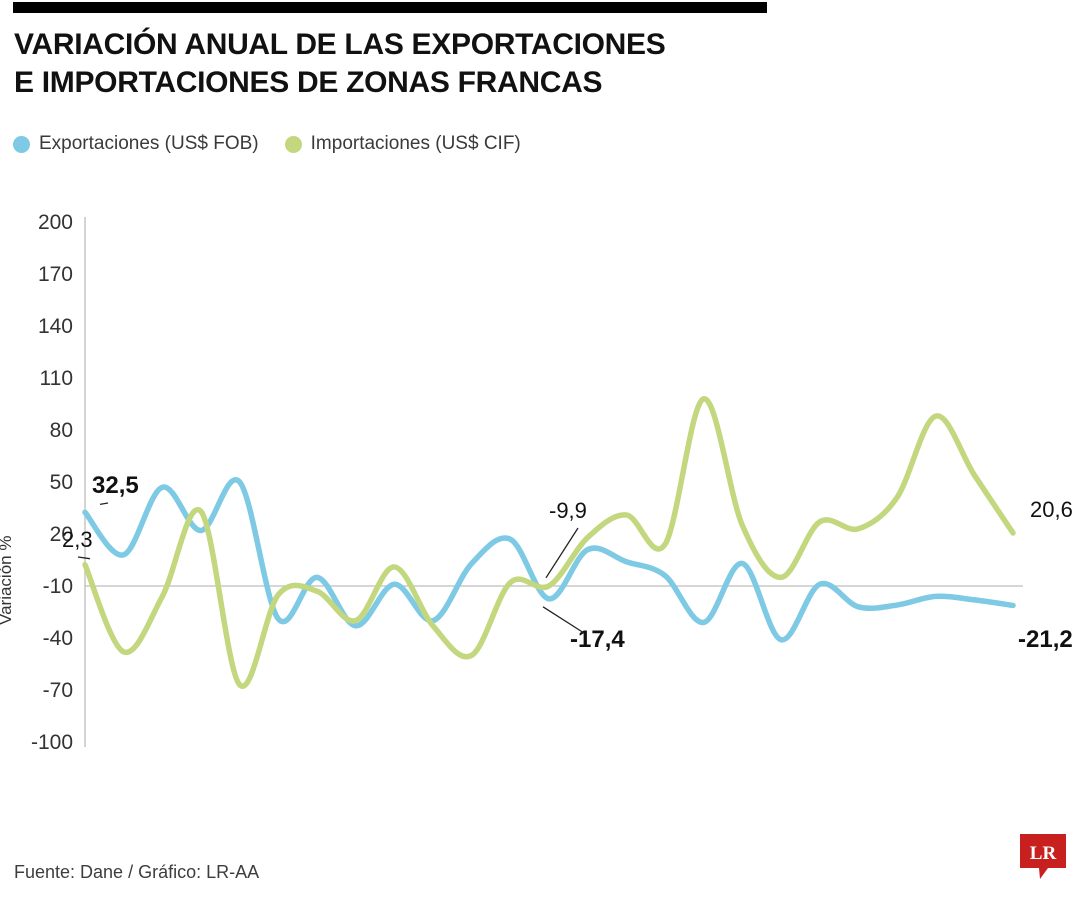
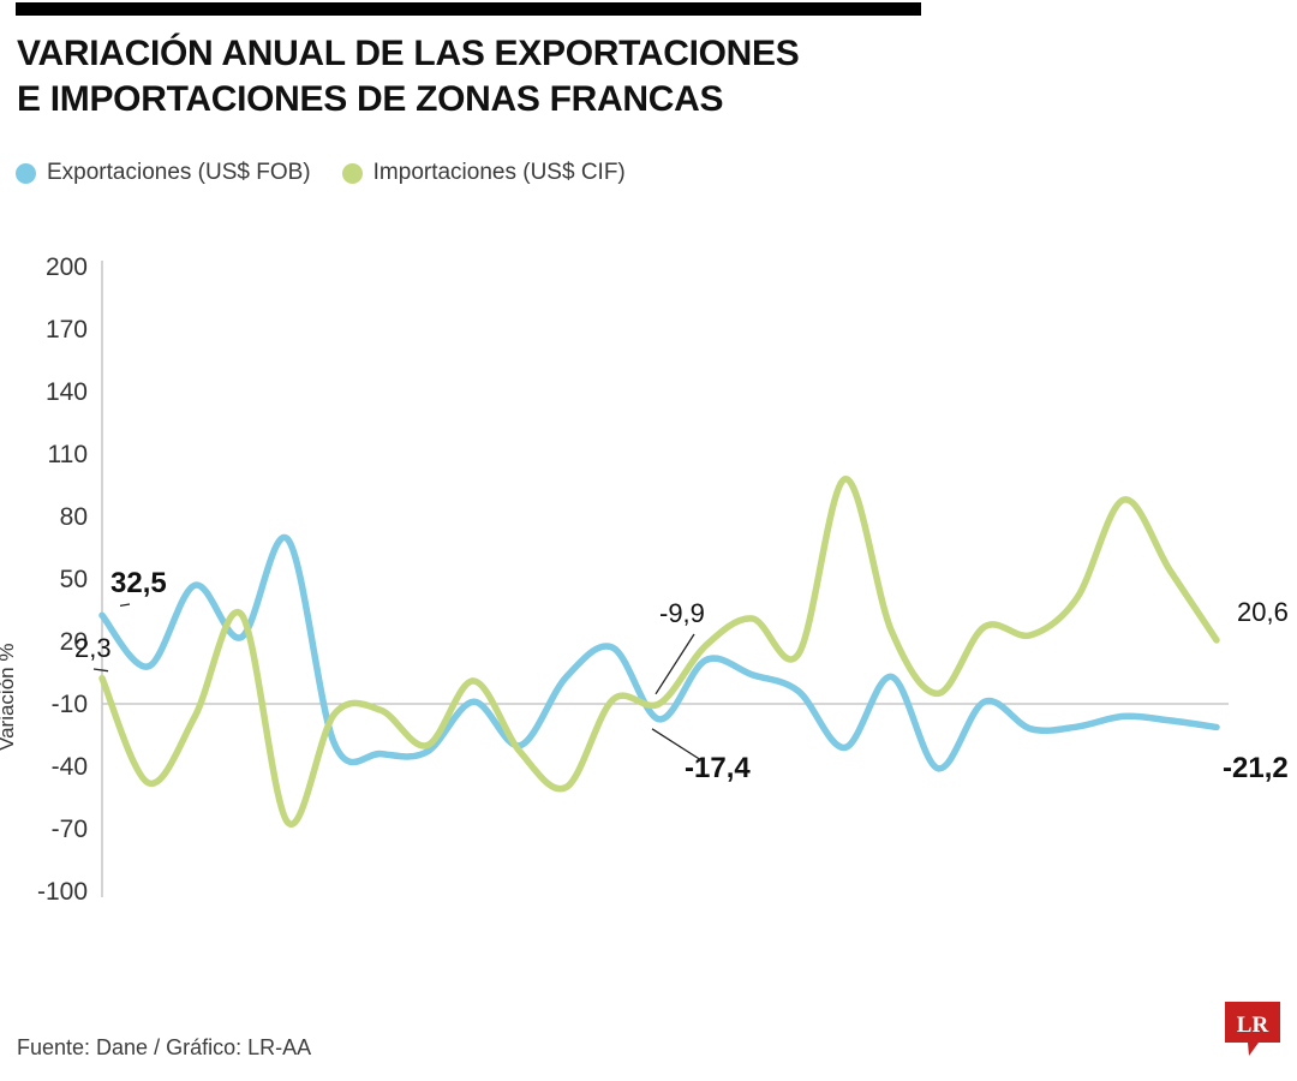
Exportaciones (US$ FOB)/Dic-23: 50 -> 69
Exportaciones (US$ FOB)/Feb-24: -5 -> -34
